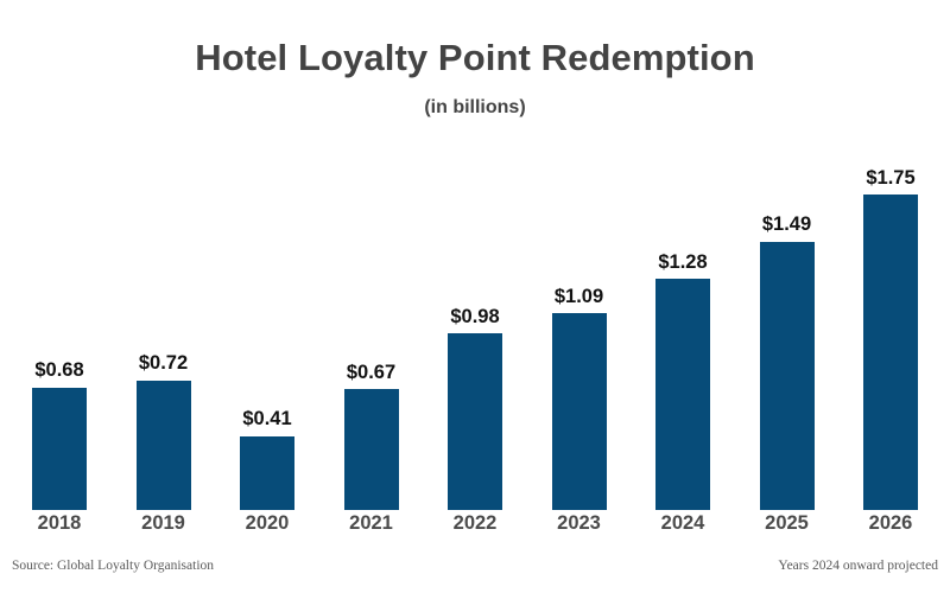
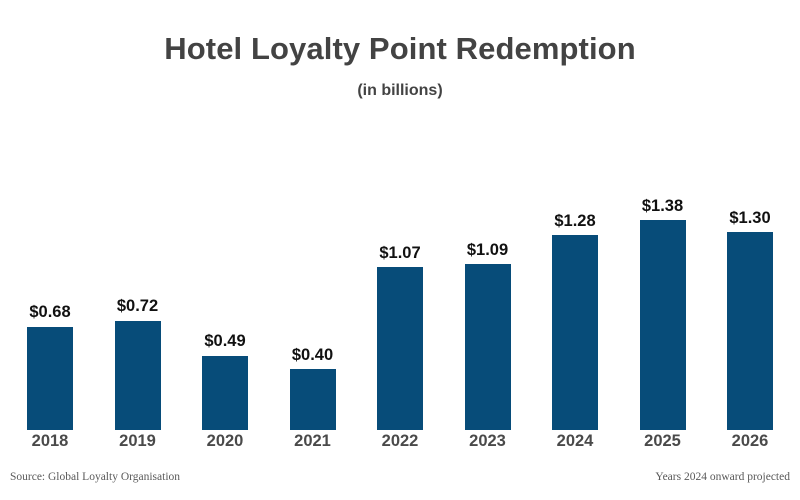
2020: $0.41 -> $0.49
2021: $0.67 -> $0.40
2022: $0.98 -> $1.07
2025: $1.49 -> $1.38
2026: $1.75 -> $1.30
